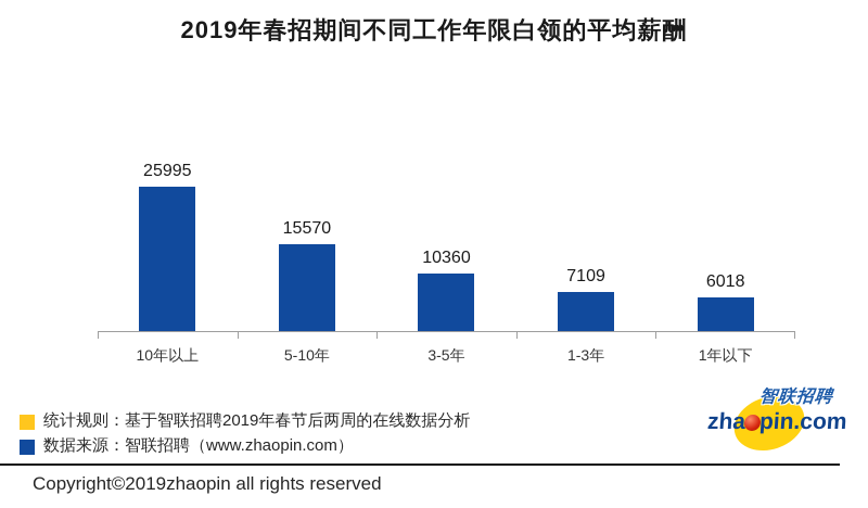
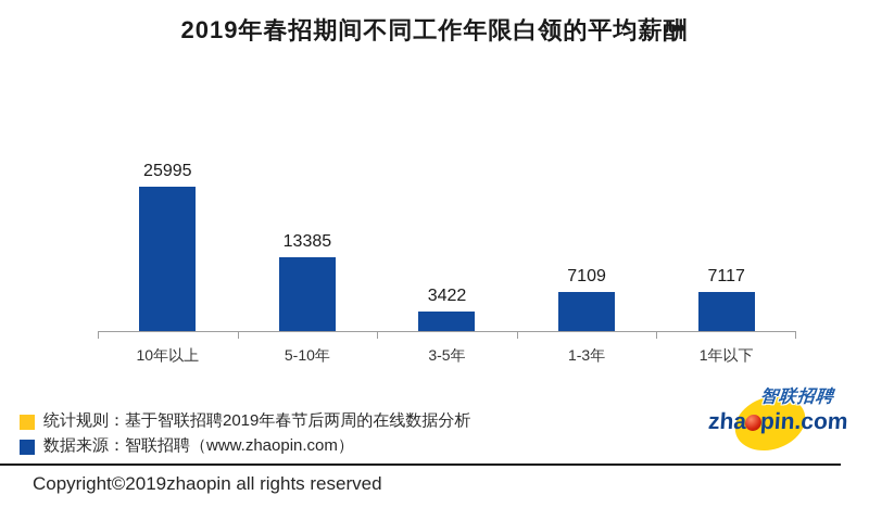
5-10年: 15570 -> 13385
3-5年: 10360 -> 3422
1年以下: 6018 -> 7117
